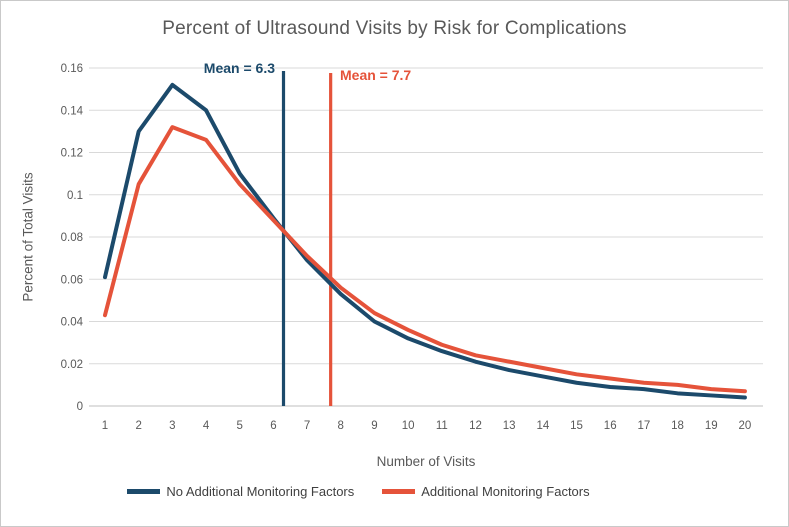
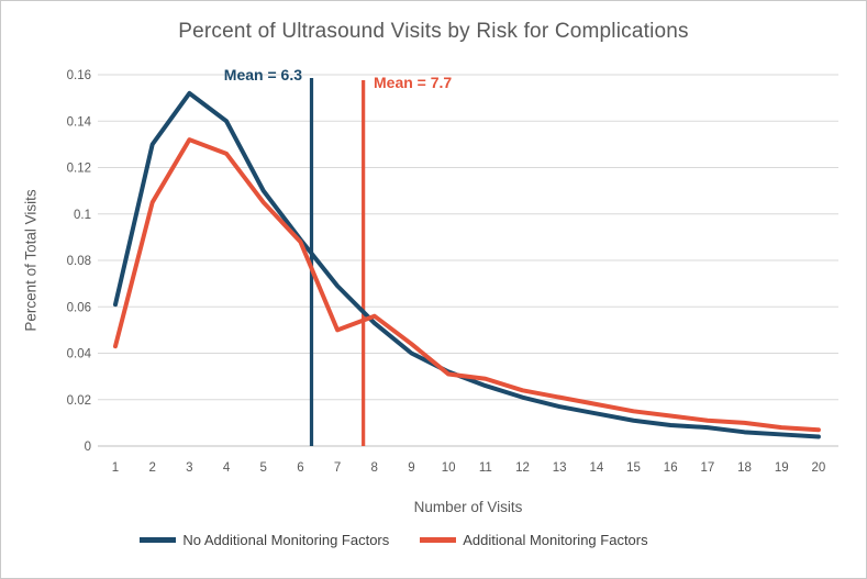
Additional Monitoring Factors/7: 0.071 -> 0.050
Additional Monitoring Factors/10: 0.036 -> 0.031
